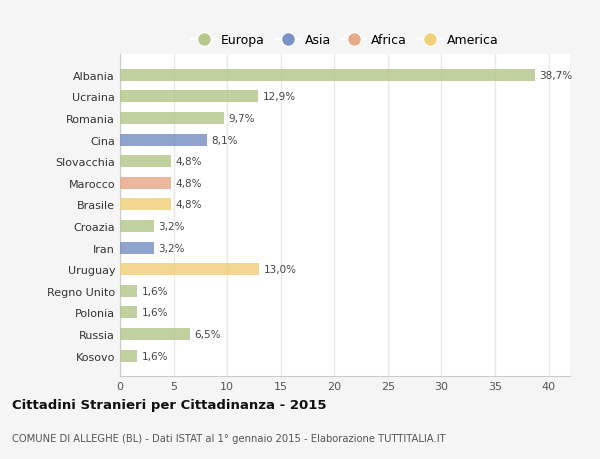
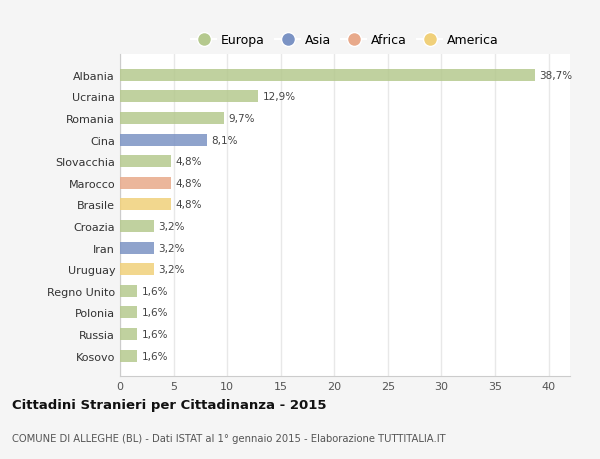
Uruguay: 13,0% -> 3,2%
Russia: 6,5% -> 1,6%
